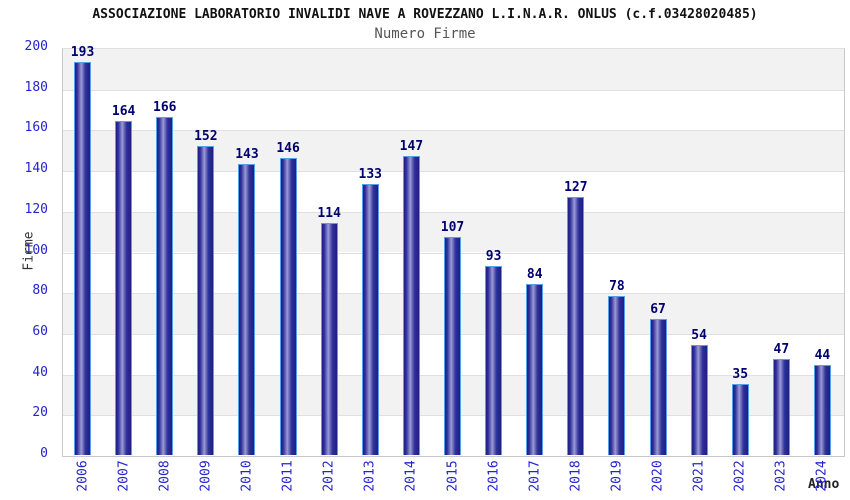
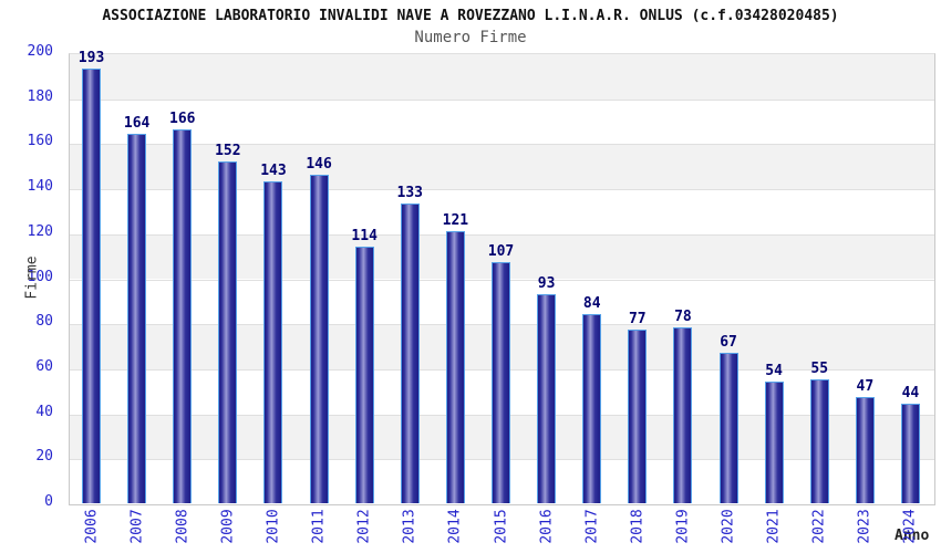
2014: 147 -> 121
2018: 127 -> 77
2022: 35 -> 55
